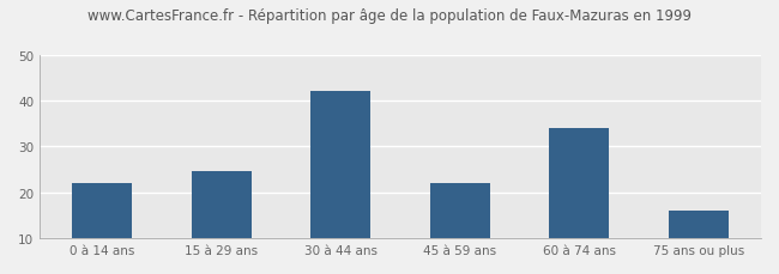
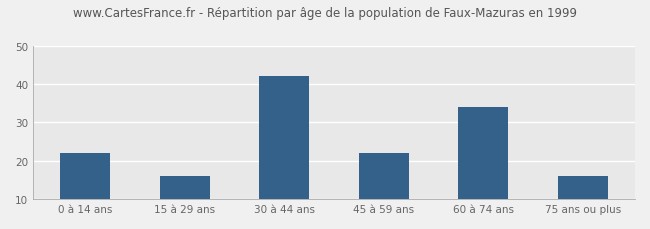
15 à 29 ans: 24.5 -> 16.0
